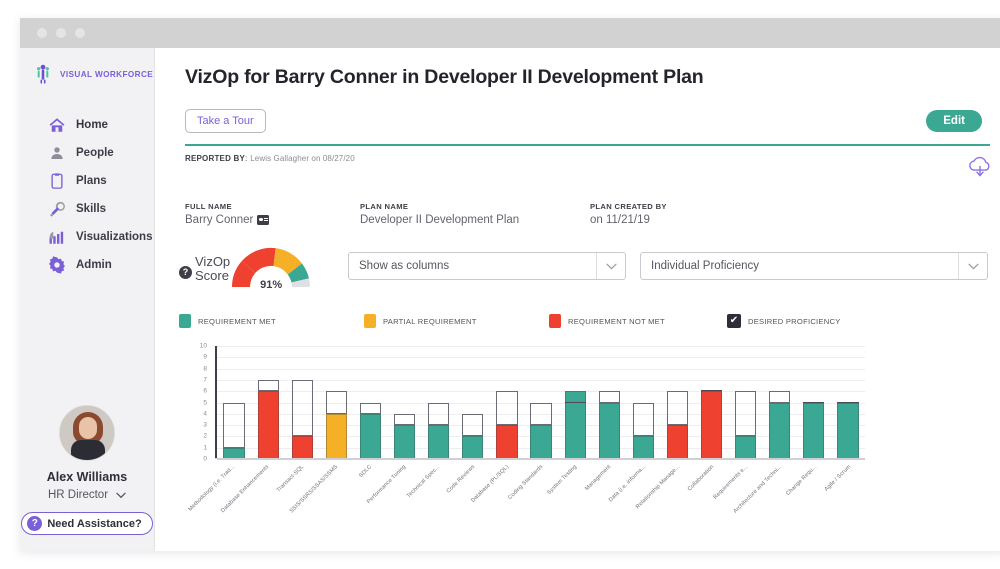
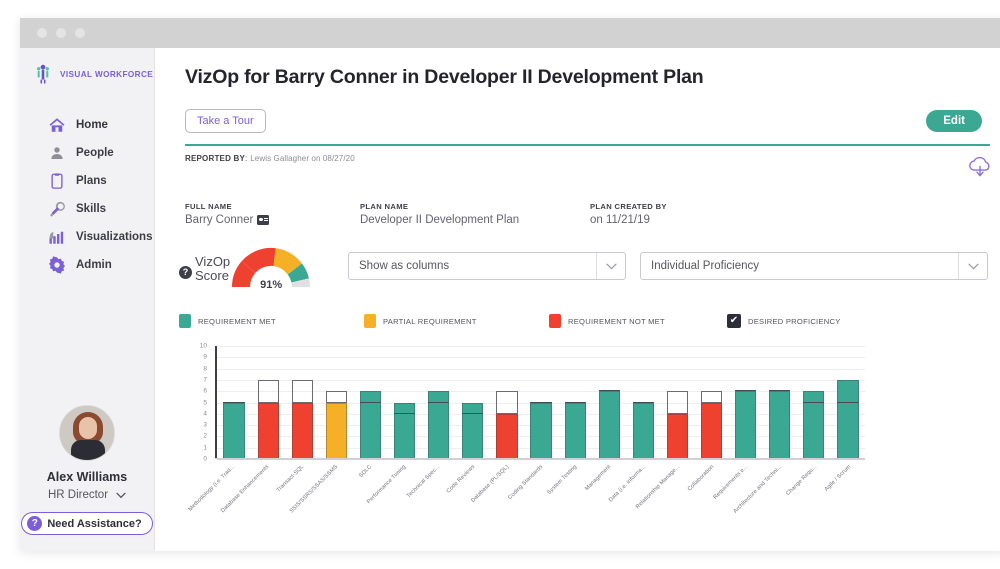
Individual Proficiency/Methodology (i.e. Trad...: 1 -> 5
Individual Proficiency/Database Enhancements: 6 -> 5
Individual Proficiency/Transact-SQL: 2 -> 5
Individual Proficiency/SSIS/SSRS/SSAS/SSMS: 4 -> 5
Individual Proficiency/SDLC: 4 -> 6
Individual Proficiency/Performance Tuning: 3 -> 5
Individual Proficiency/Technical Spec...: 3 -> 6
Individual Proficiency/Code Reviews: 2 -> 5
Individual Proficiency/Database (PL/SQL): 3 -> 4
Individual Proficiency/Coding Standards: 3 -> 5
Individual Proficiency/System Testing: 6 -> 5
Individual Proficiency/Management: 5 -> 6
Individual Proficiency/Data (i.e. informa...: 2 -> 5
Individual Proficiency/Relationship Manage...: 3 -> 4
Individual Proficiency/Collaboration: 6 -> 5
Individual Proficiency/Requirements e...: 2 -> 6
Individual Proficiency/Architecture and Techni...: 5 -> 6
Individual Proficiency/Change Requ...: 5 -> 6
Individual Proficiency/Agile / Scrum: 5 -> 7
